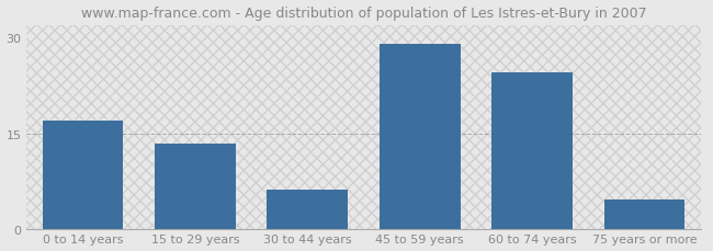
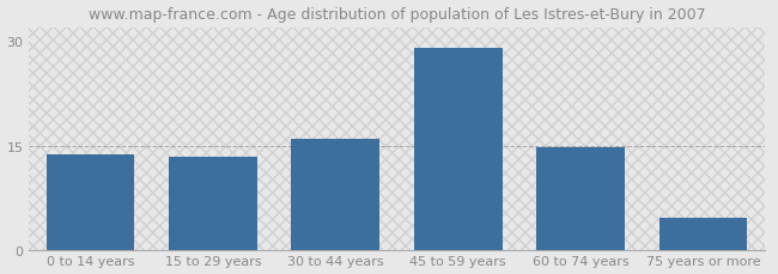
0 to 14 years: 17.0 -> 13.8
30 to 44 years: 6.2 -> 16.0
60 to 74 years: 24.6 -> 14.7
